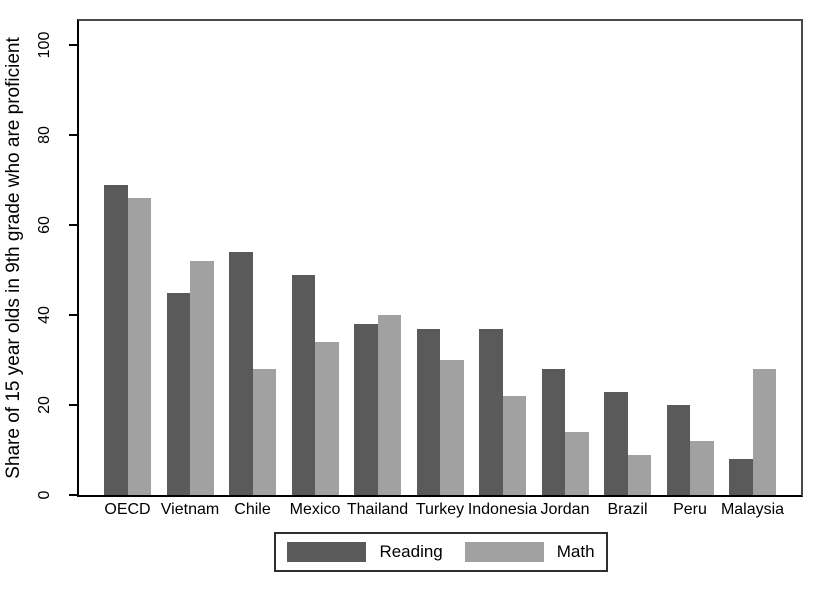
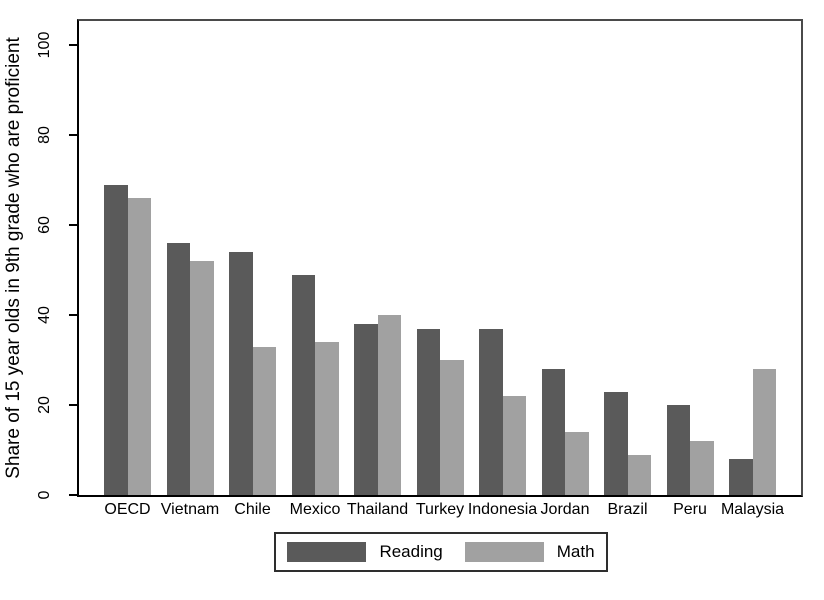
Reading/Vietnam: 45 -> 56
Math/Chile: 28 -> 33
